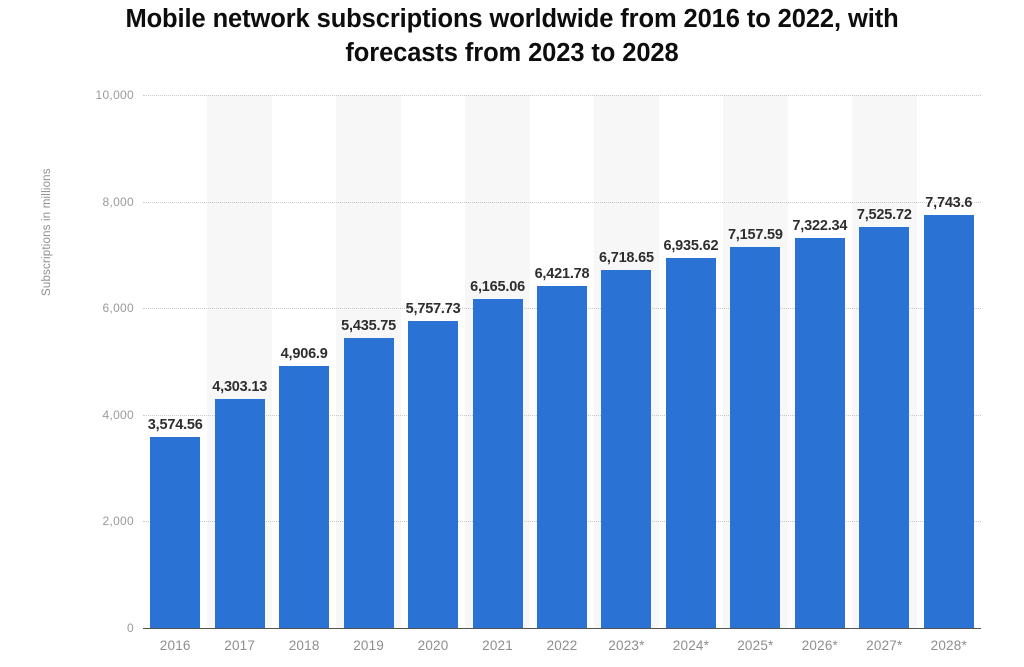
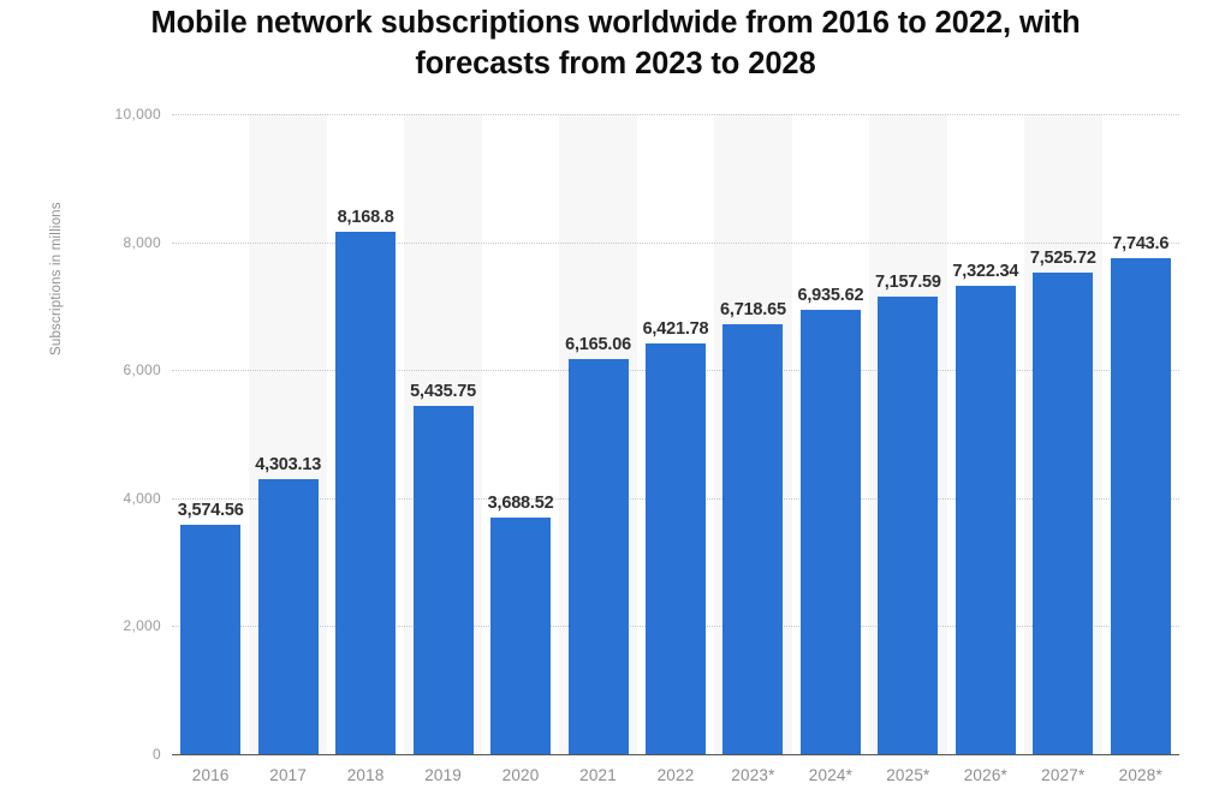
2018: 4,906.9 -> 8,168.8
2020: 5,757.73 -> 3,688.52
